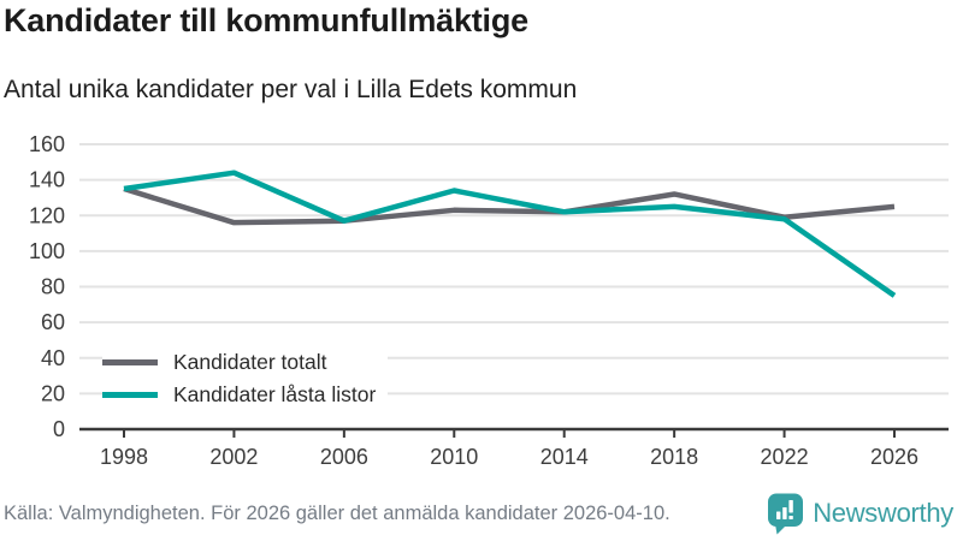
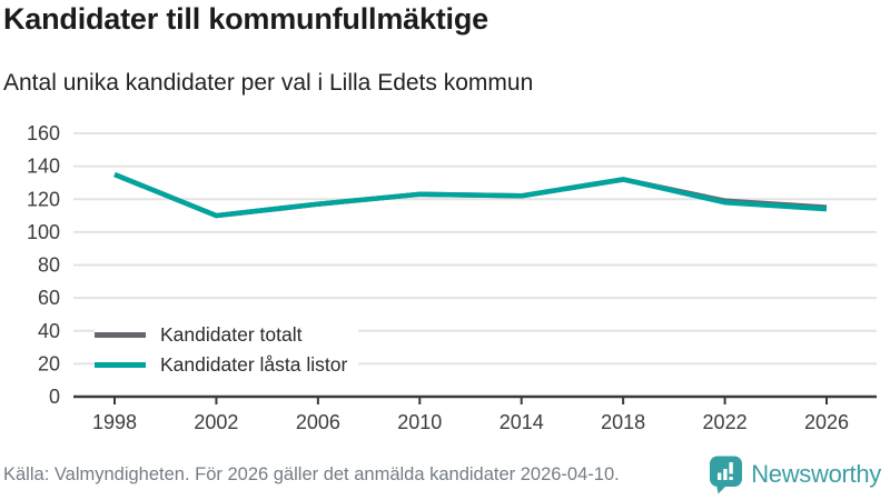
Kandidater totalt/2002: 116 -> 110
Kandidater låsta listor/2002: 144 -> 110
Kandidater låsta listor/2010: 134 -> 123
Kandidater låsta listor/2018: 125 -> 132
Kandidater totalt/2026: 125 -> 115
Kandidater låsta listor/2026: 75 -> 114
